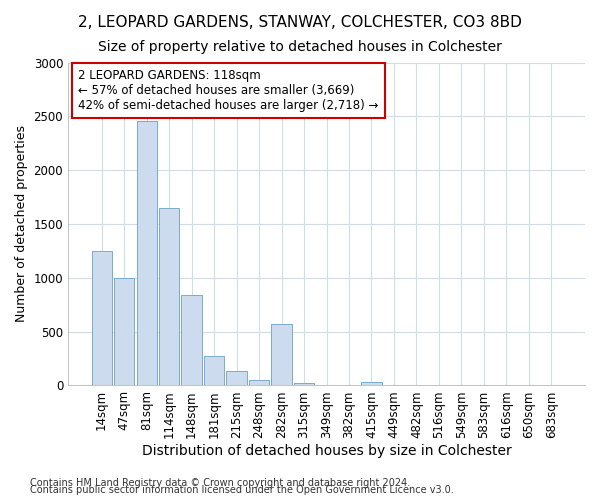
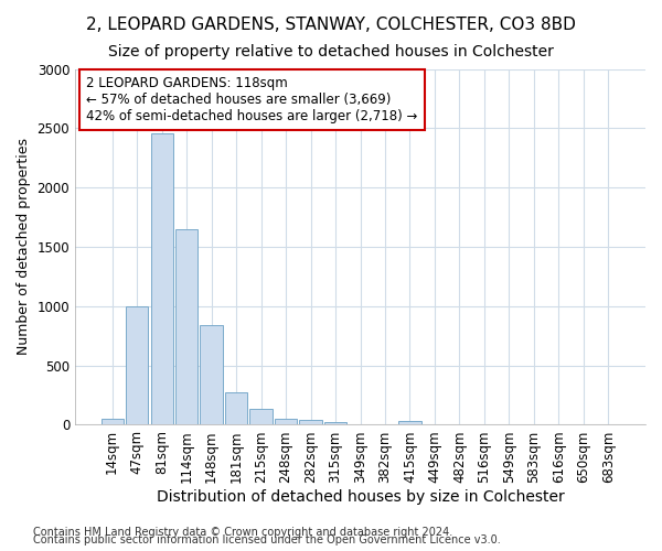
14sqm: 1250 -> 50
282sqm: 570 -> 40
